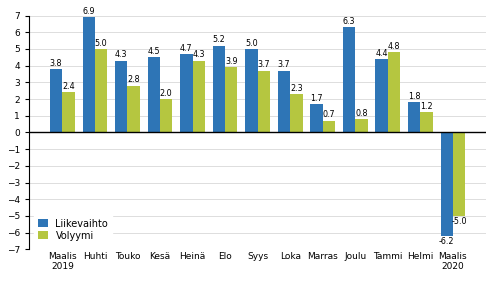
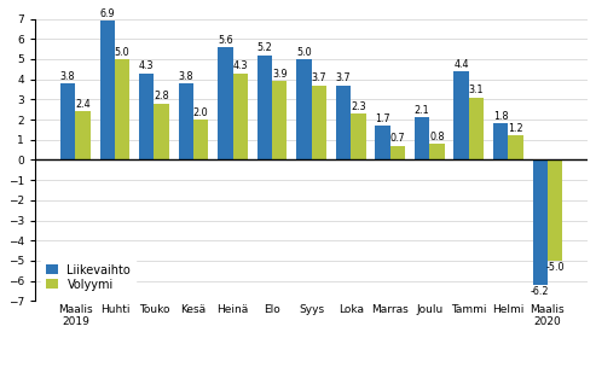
Liikevaihto/Kesä: 4.5 -> 3.8
Liikevaihto/Heinä: 4.7 -> 5.6
Liikevaihto/Joulu: 6.3 -> 2.1
Volyymi/Tammi: 4.8 -> 3.1
